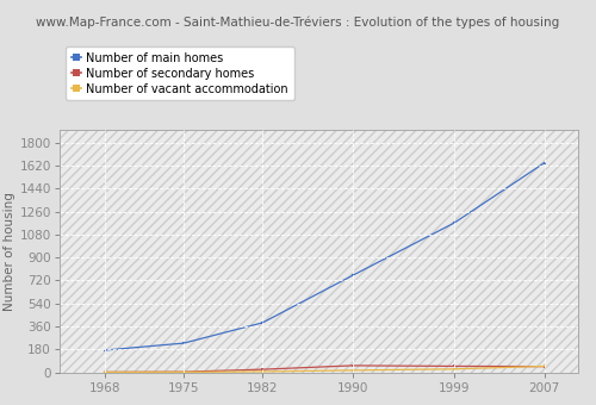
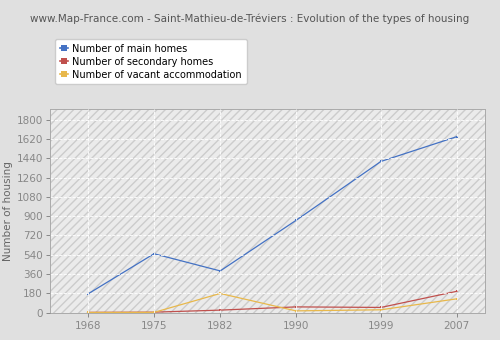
Number of main homes/1975: 230 -> 550
Number of vacant accommodation/1982: 10 -> 180
Number of main homes/1990: 760 -> 860
Number of main homes/1999: 1170 -> 1410
Number of secondary homes/2007: 50 -> 200
Number of vacant accommodation/2007: 50 -> 130
